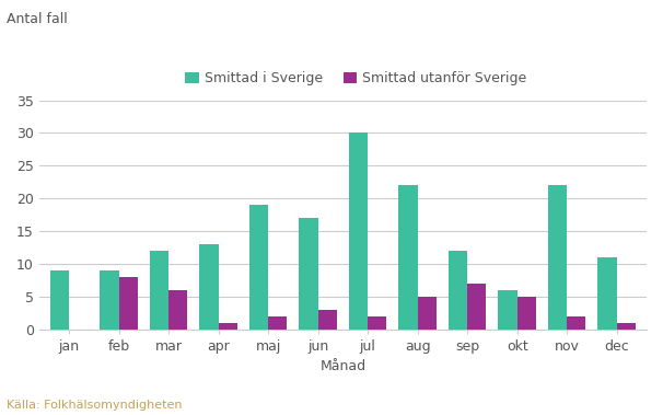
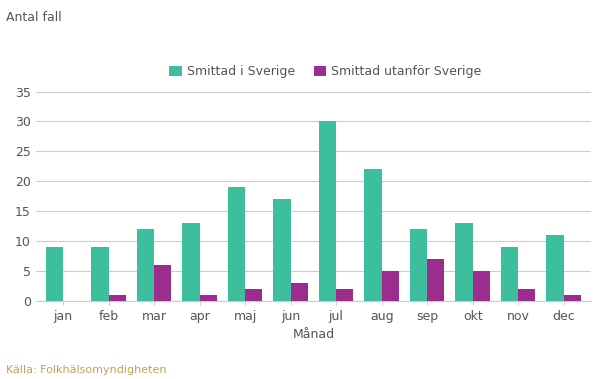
Smittad utanför Sverige/feb: 8 -> 1
Smittad i Sverige/okt: 6 -> 13
Smittad i Sverige/nov: 22 -> 9
